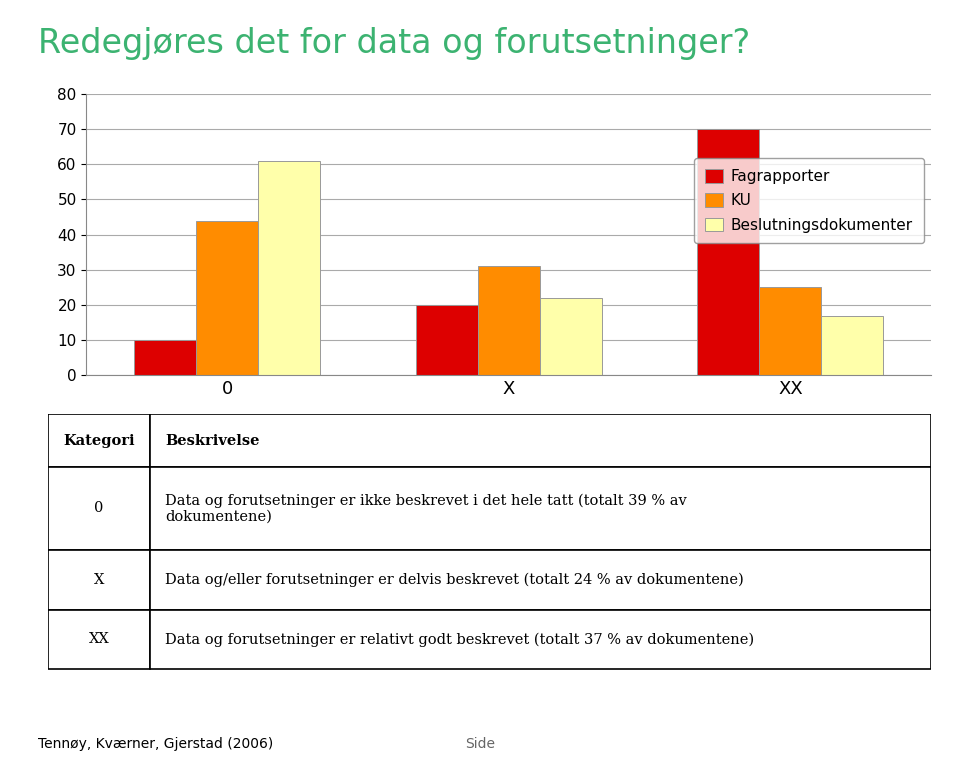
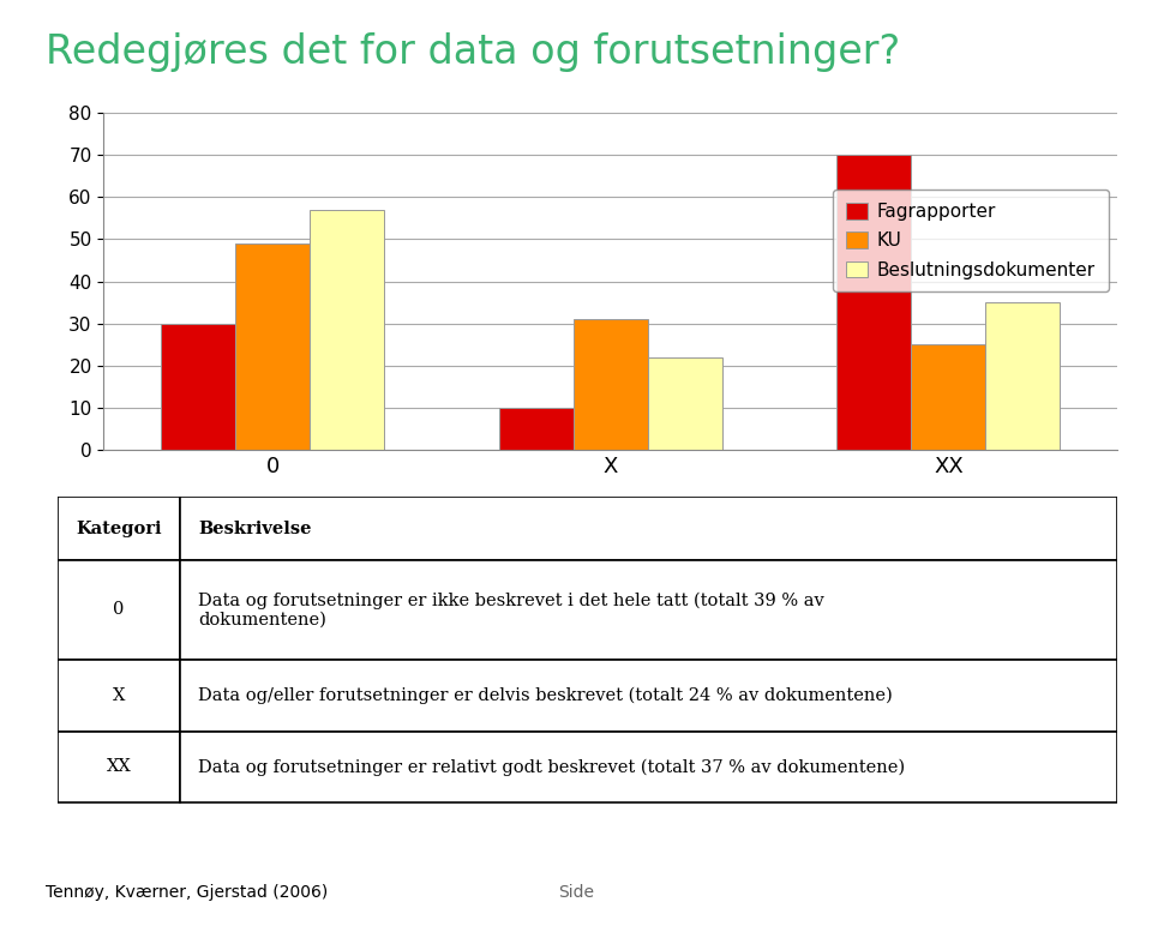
Fagrapporter/0: 10 -> 30
KU/0: 44 -> 49
Beslutningsdokumenter/0: 61 -> 57
Fagrapporter/X: 20 -> 10
Beslutningsdokumenter/XX: 17 -> 35
